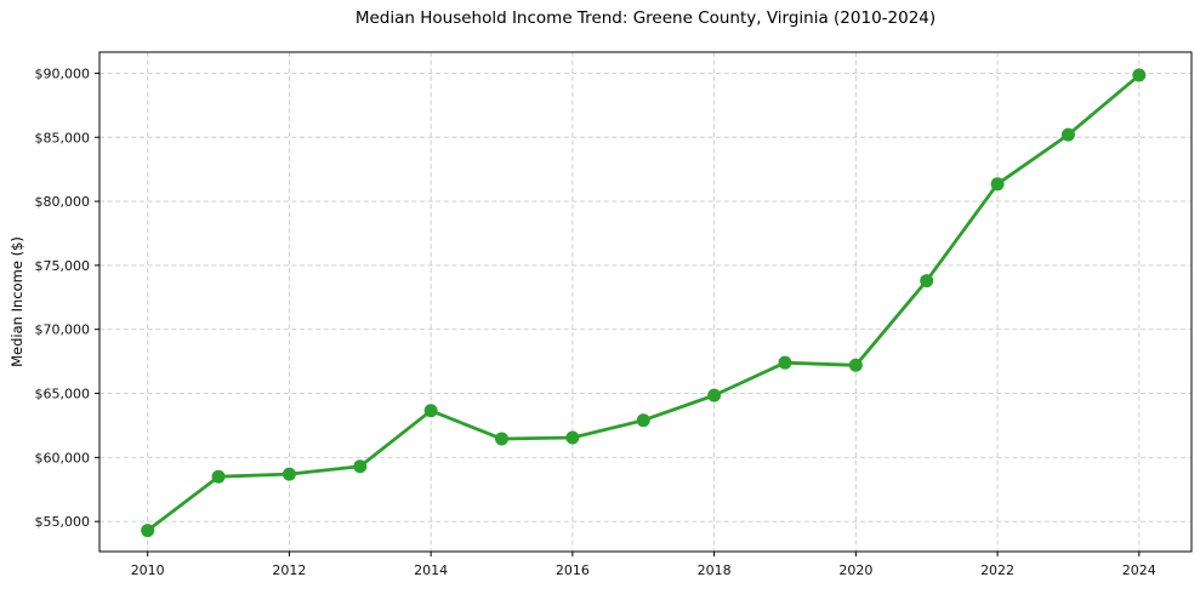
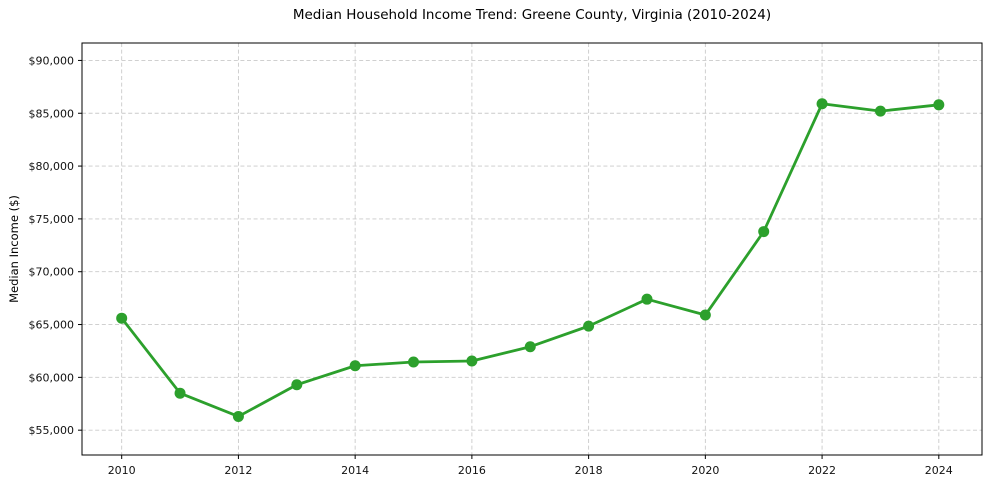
2010: $54300 -> $65600
2012: $58700 -> $56300
2014: $63600 -> $61100
2020: $67200 -> $65900
2022: $81400 -> $85900
2024: $89800 -> $85800
